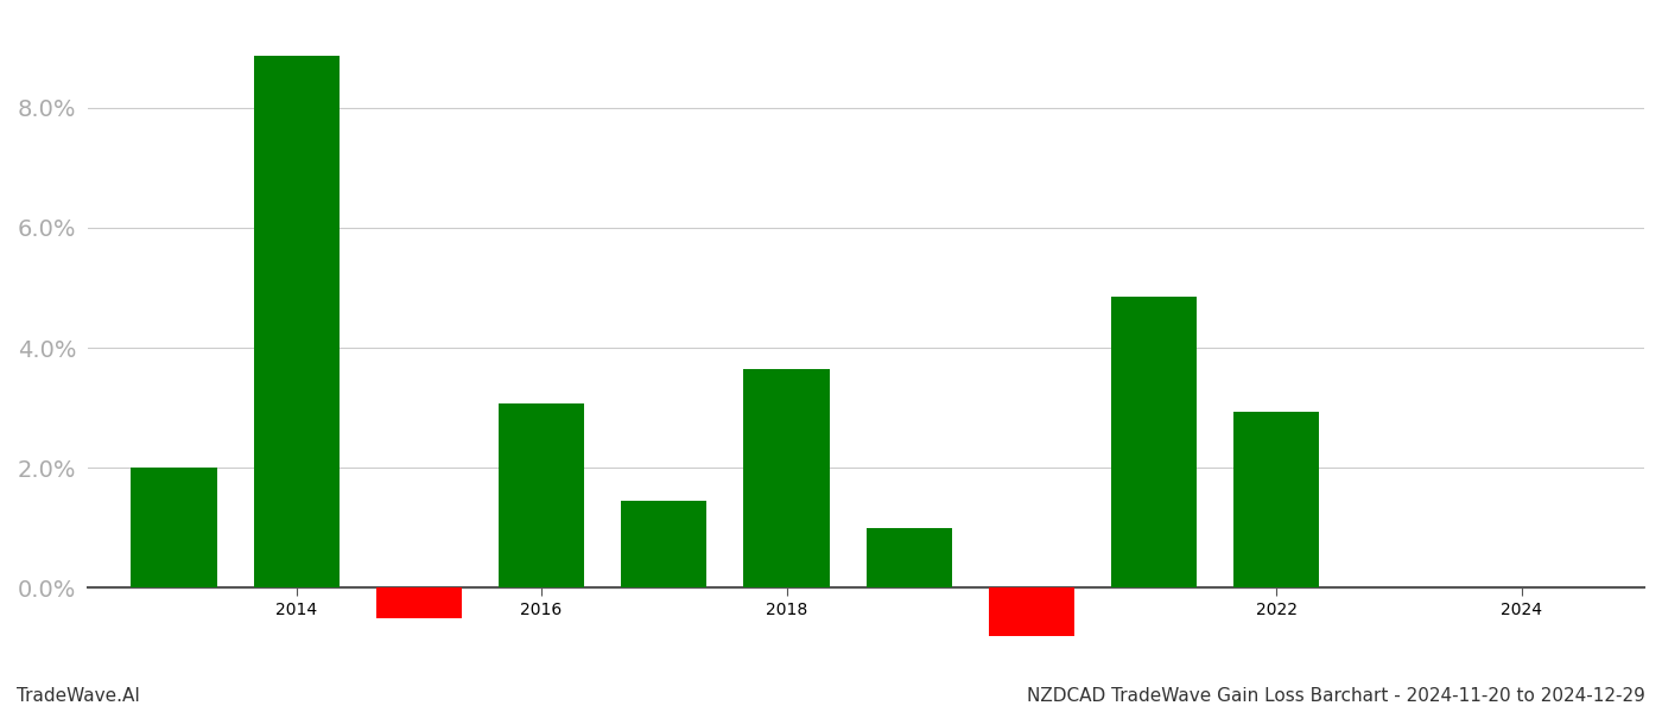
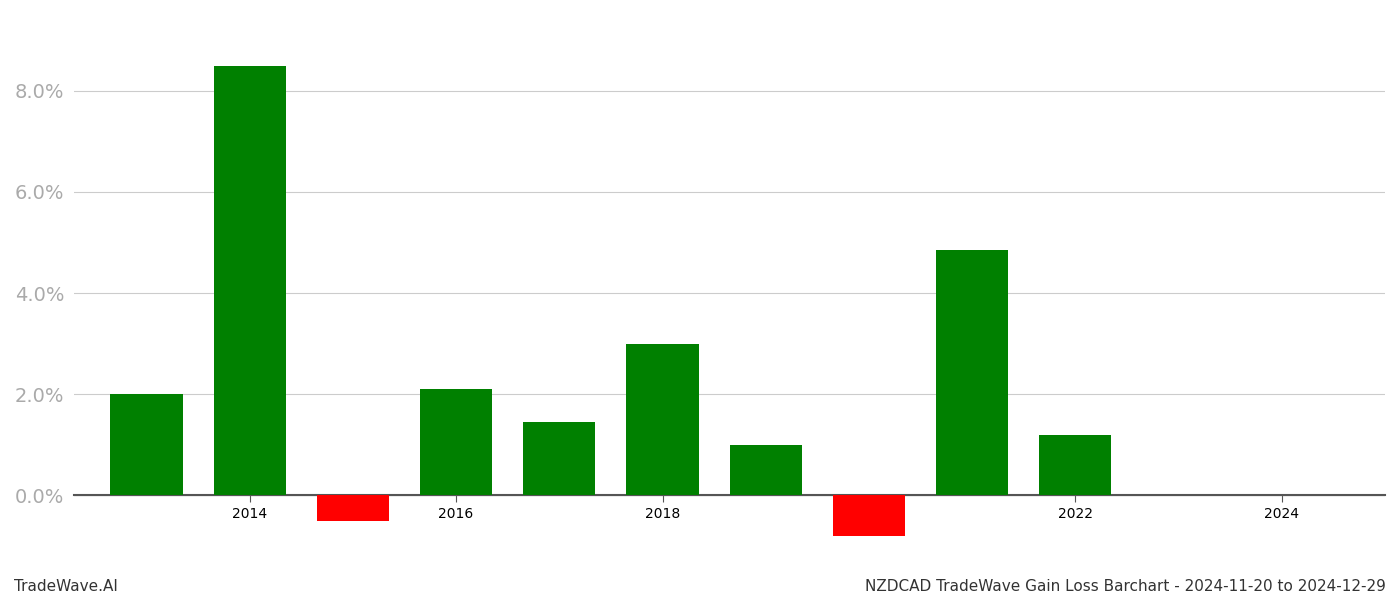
2014: 8.86% -> 8.50%
2016: 3.08% -> 2.10%
2018: 3.64% -> 3.00%
2022: 2.94% -> 1.20%
